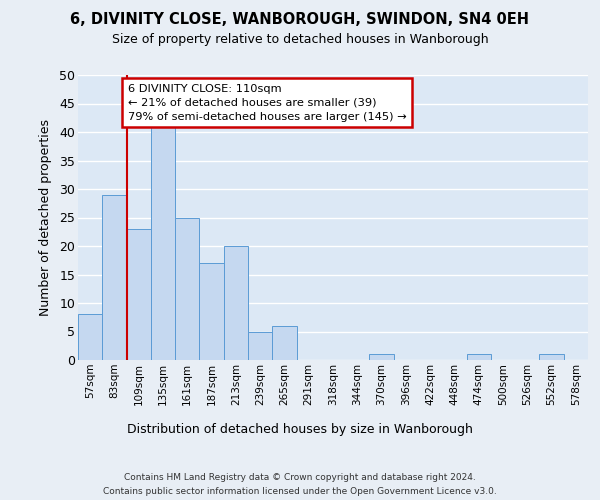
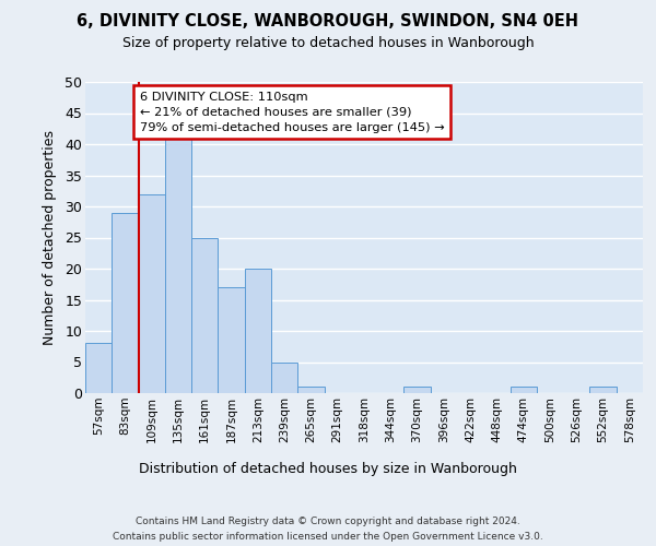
109sqm: 23 -> 32
265sqm: 6 -> 1
